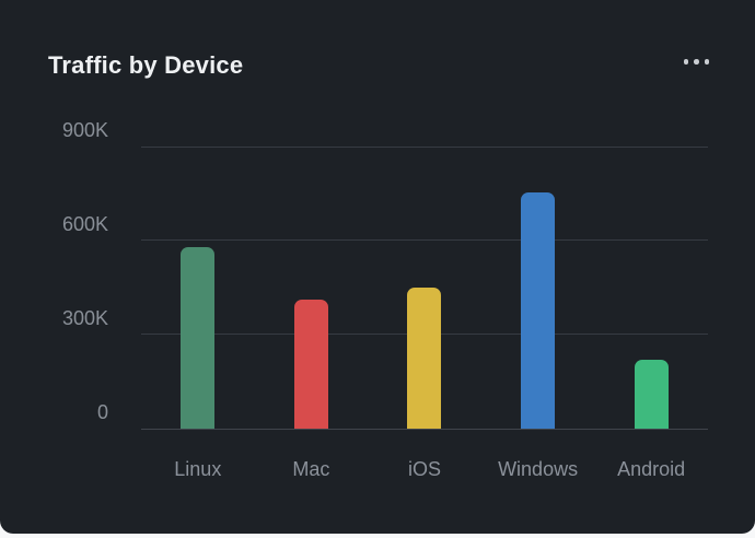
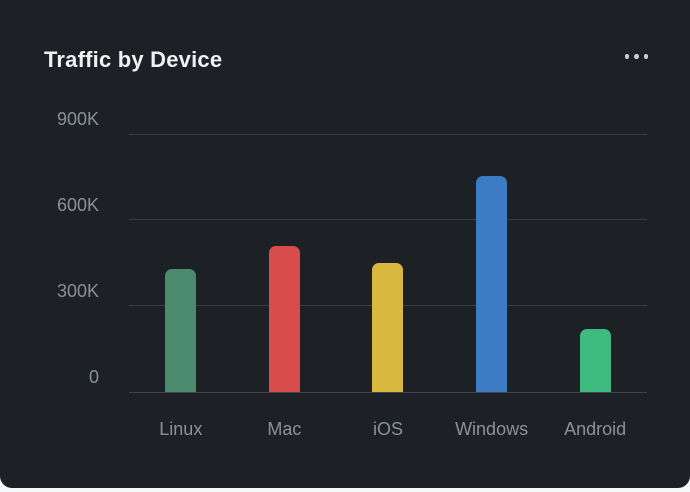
Linux: 580K -> 430K
Mac: 410K -> 510K
